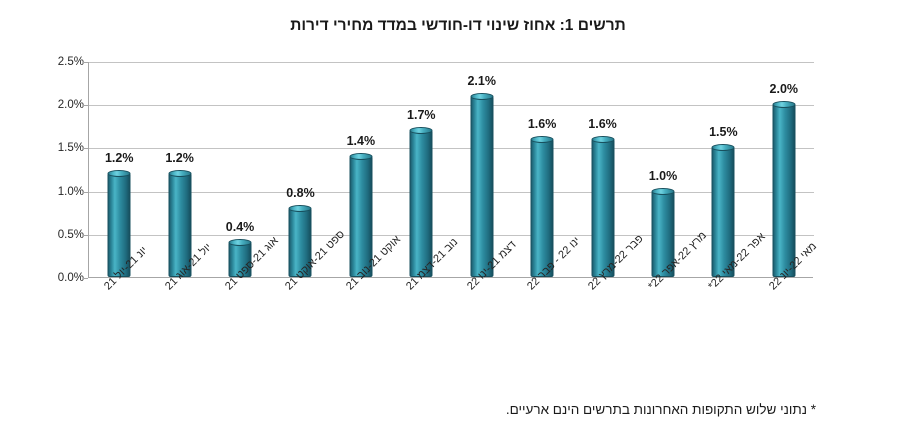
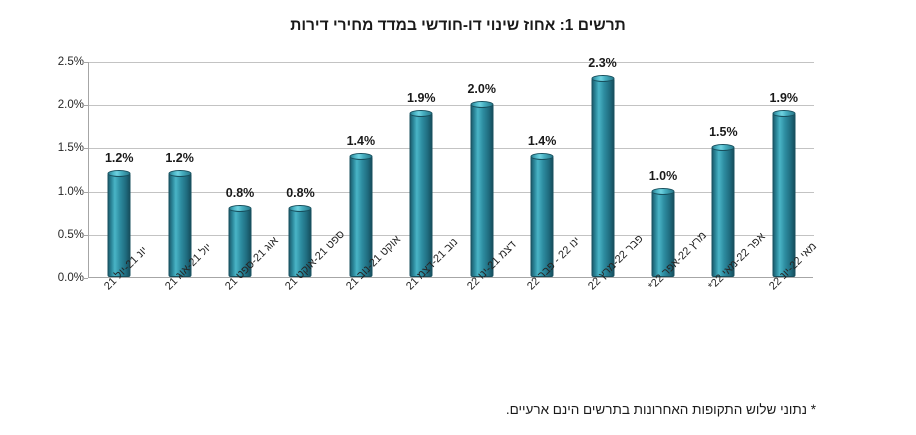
אוג 21-ספט 21: 0.4% -> 0.8%
נוב 21-דצמ 21: 1.7% -> 1.9%
דצמ 21-ינו 22: 2.1% -> 2.0%
ינו 22 - פבר 22: 1.6% -> 1.4%
פבר 22-מרץ 22: 1.6% -> 2.3%
מאי 22-יונ 22: 2.0% -> 1.9%
